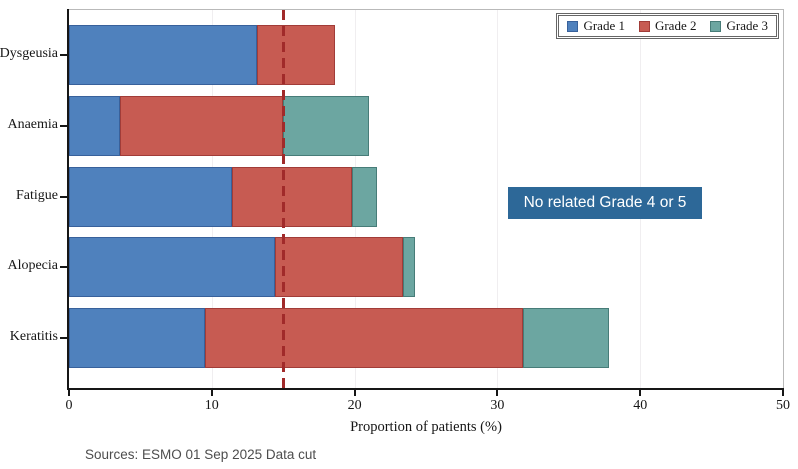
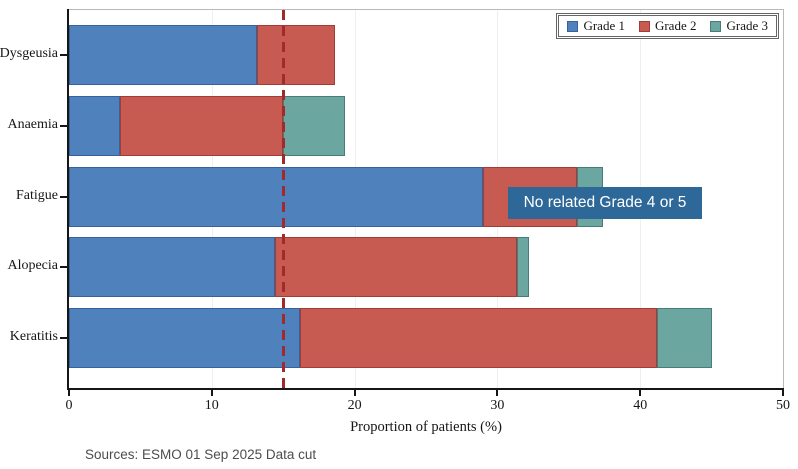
Grade 3/Anaemia: 6.0 -> 4.3
Grade 1/Fatigue: 11.4 -> 29.0
Grade 2/Fatigue: 8.4 -> 6.6
Grade 2/Alopecia: 9.0 -> 17.0
Grade 1/Keratitis: 9.5 -> 16.2
Grade 2/Keratitis: 22.3 -> 25.0
Grade 3/Keratitis: 6.0 -> 3.8
